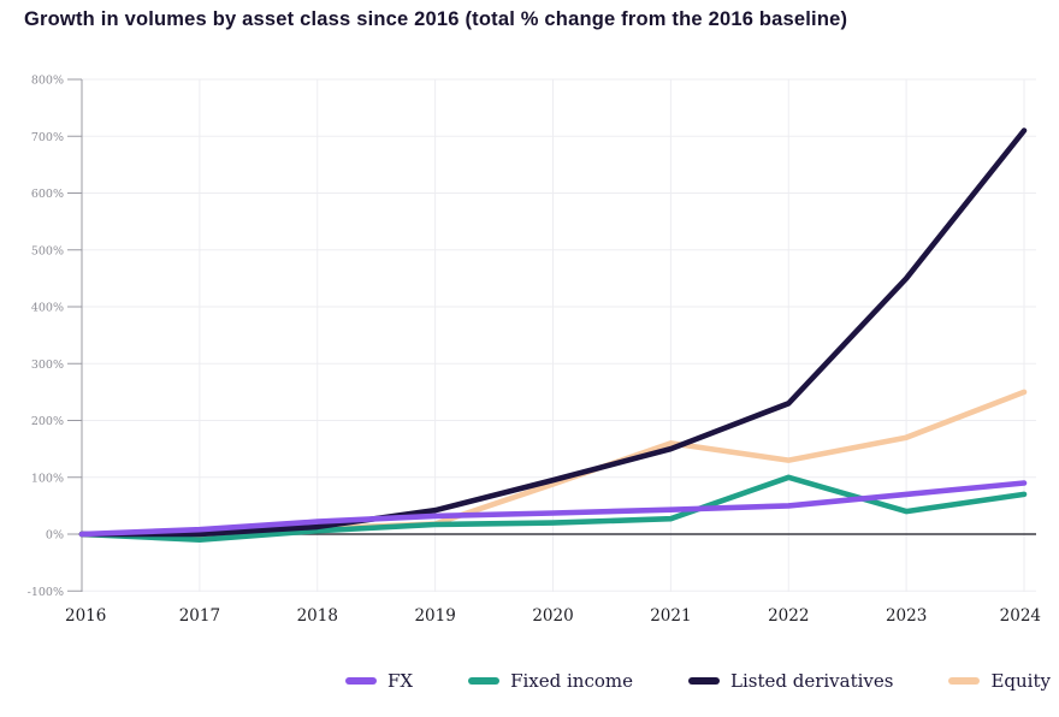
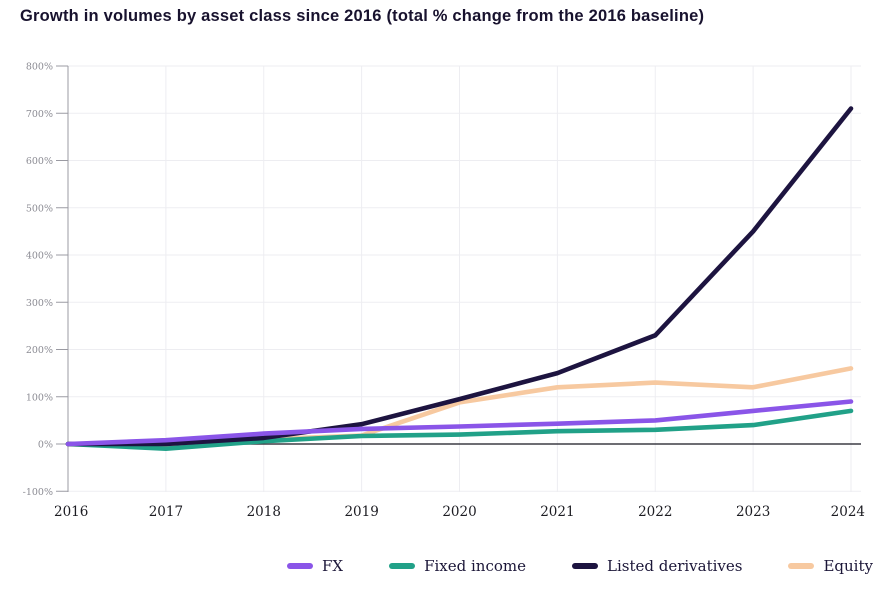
Equity/2021: 160% -> 120%
Fixed income/2022: 100% -> 30%
Equity/2023: 170% -> 120%
Equity/2024: 250% -> 160%
